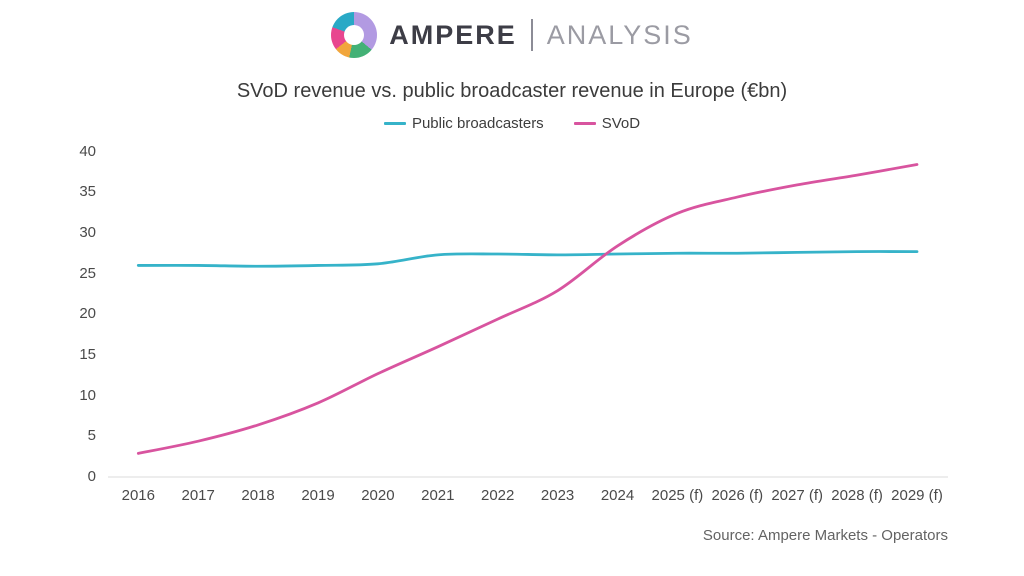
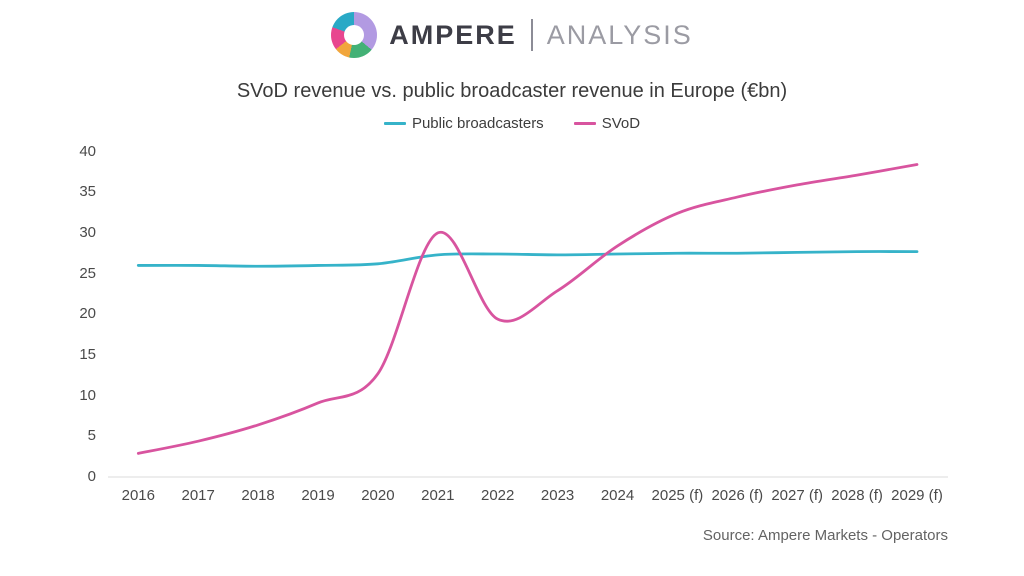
SVoD/2021: 16 -> 30
